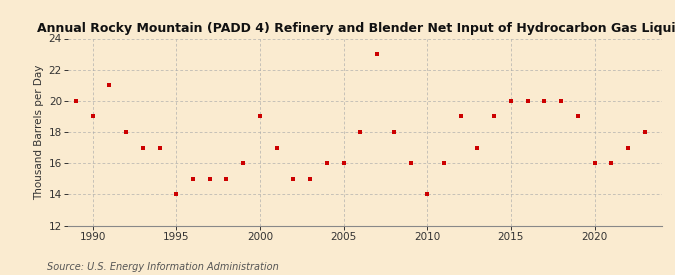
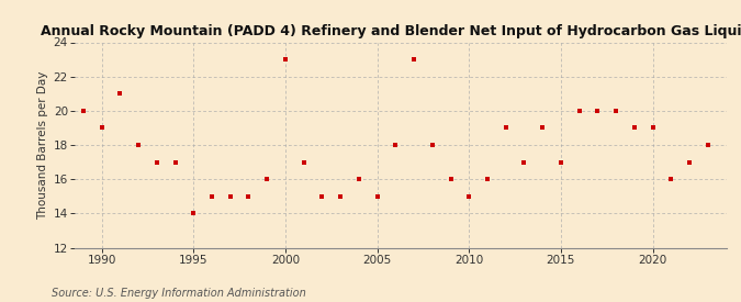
2000: 19 -> 23
2005: 16 -> 15
2010: 14 -> 15
2015: 20 -> 17
2020: 16 -> 19
